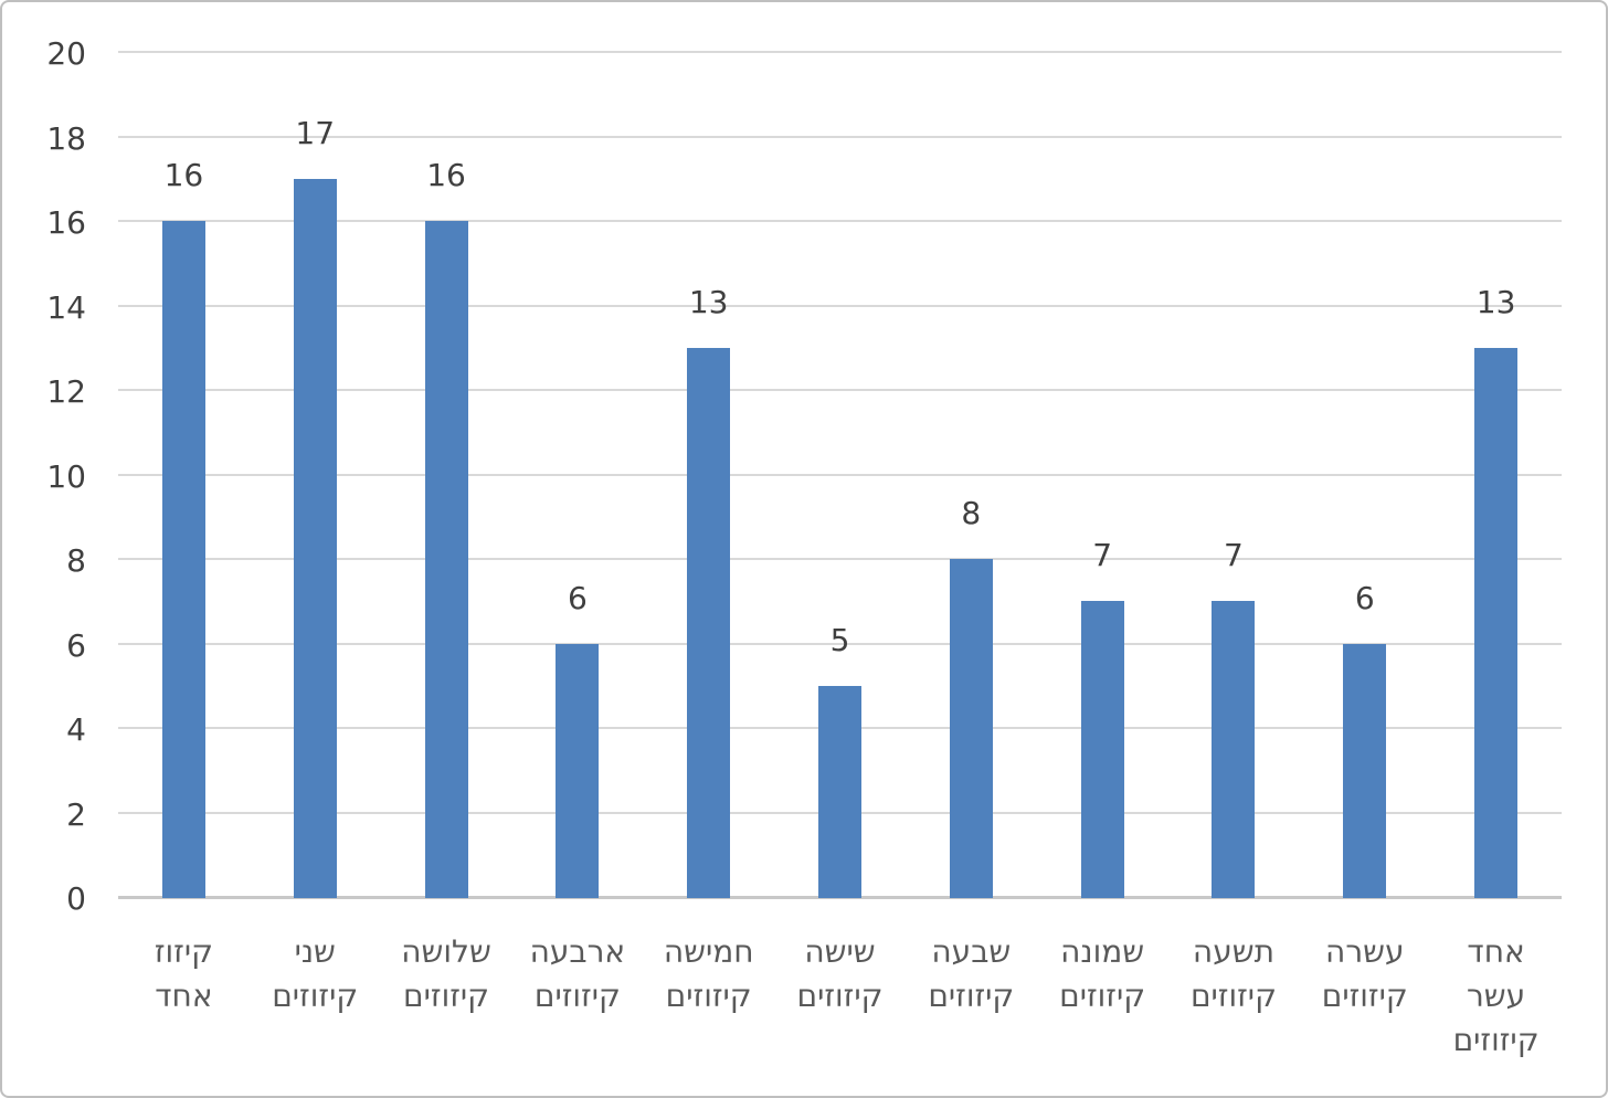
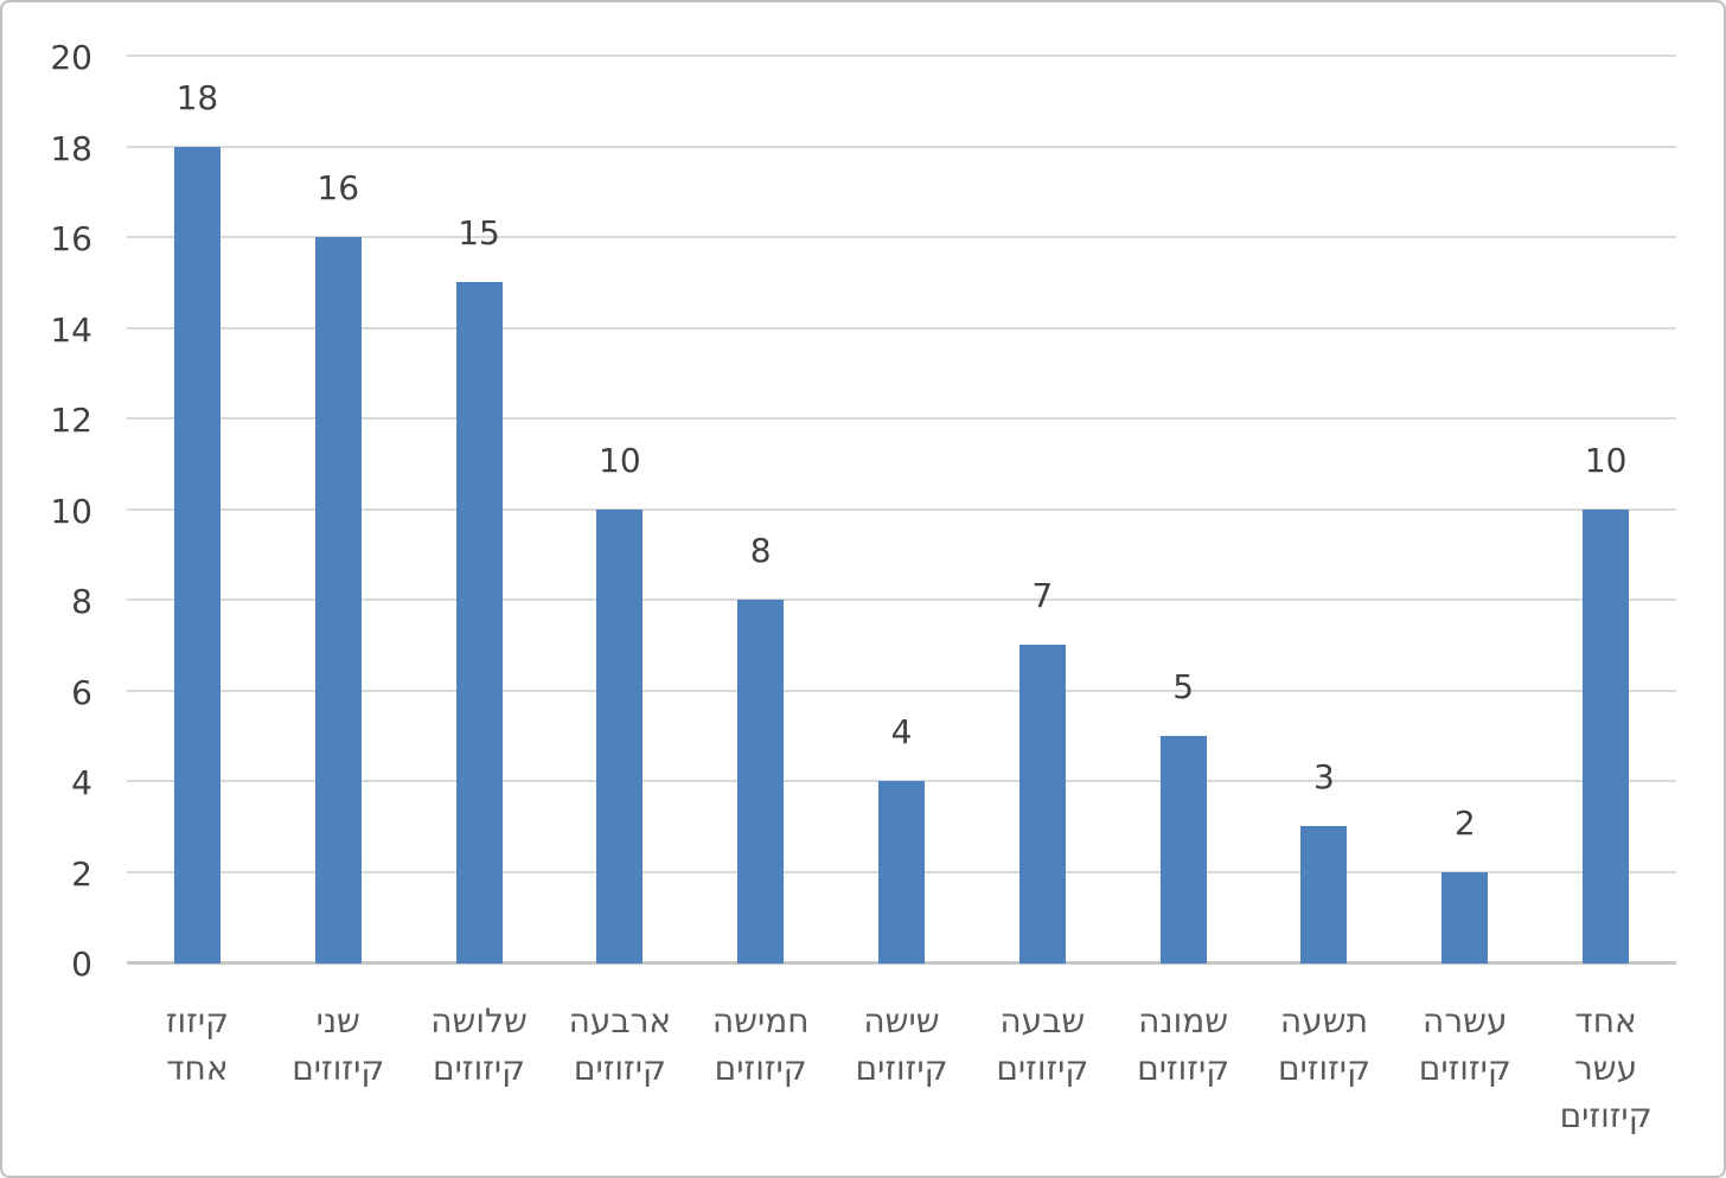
קיזוז אחד: 16 -> 18
שני קיזוזים: 17 -> 16
שלושה קיזוזים: 16 -> 15
ארבעה קיזוזים: 6 -> 10
חמישה קיזוזים: 13 -> 8
שישה קיזוזים: 5 -> 4
שבעה קיזוזים: 8 -> 7
שמונה קיזוזים: 7 -> 5
תשעה קיזוזים: 7 -> 3
עשרה קיזוזים: 6 -> 2
אחד עשר קיזוזים: 13 -> 10
